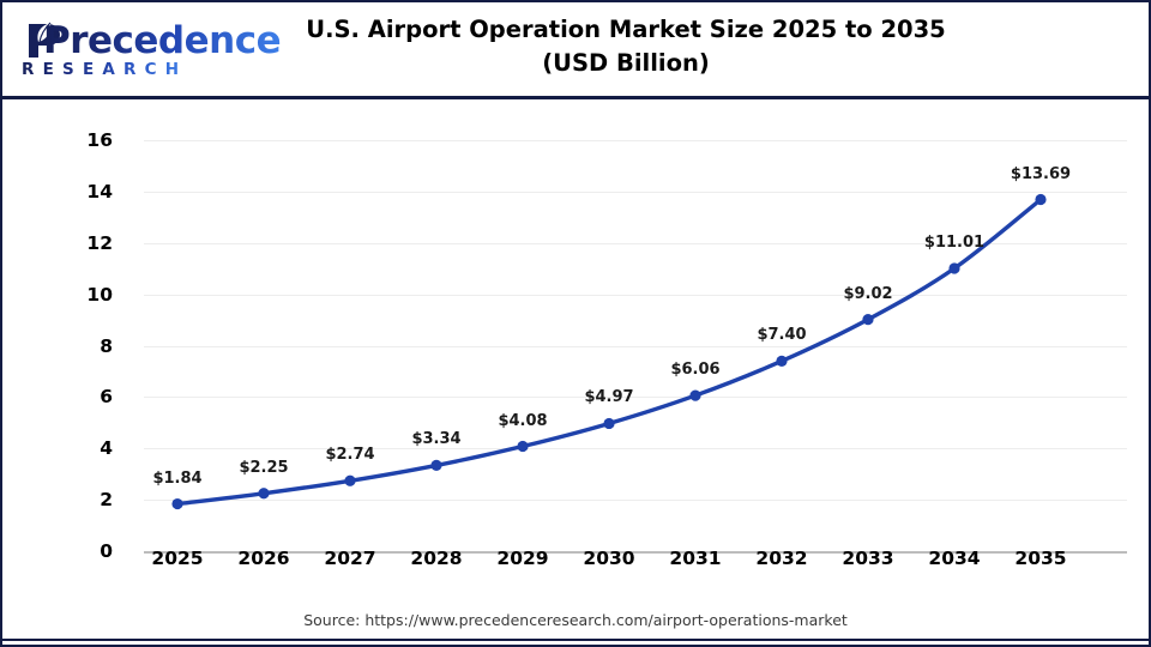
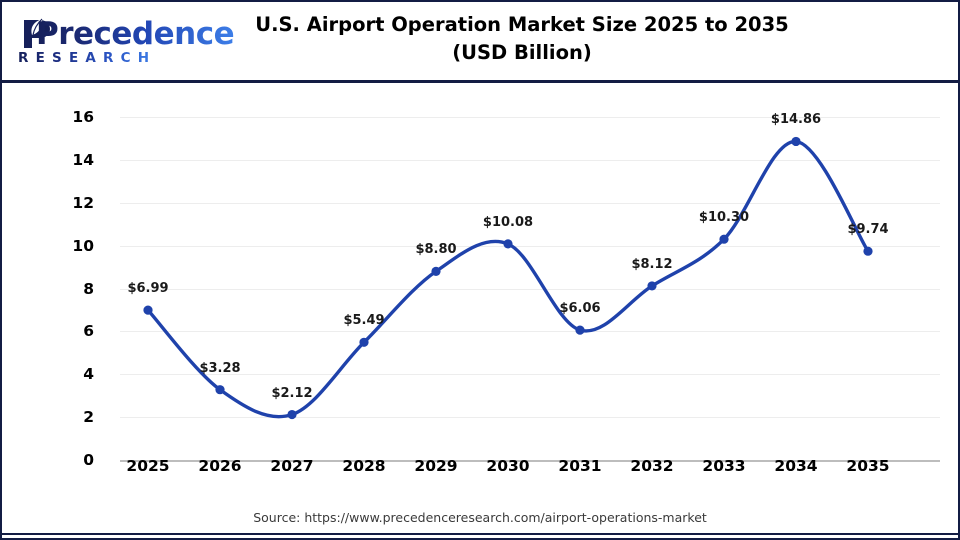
2025: $1.84 -> $6.99
2026: $2.25 -> $3.28
2027: $2.74 -> $2.12
2028: $3.34 -> $5.49
2029: $4.08 -> $8.80
2030: $4.97 -> $10.08
2032: $7.40 -> $8.12
2033: $9.02 -> $10.30
2034: $11.01 -> $14.86
2035: $13.69 -> $9.74
